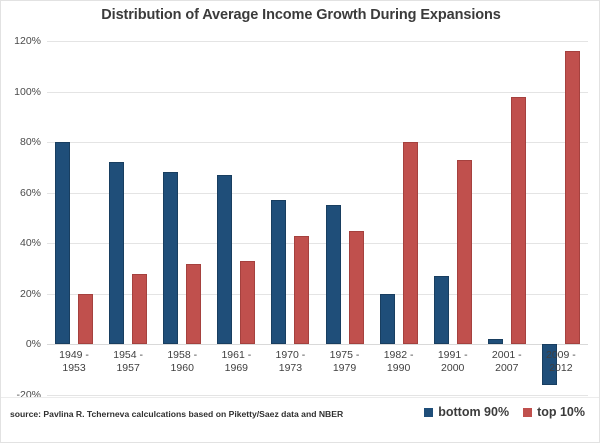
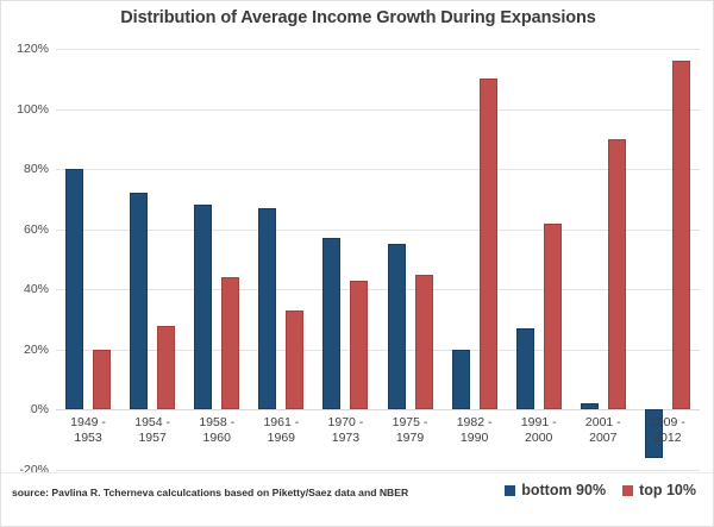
top 10%/1958 - 1960: 32% -> 44%
top 10%/1982 - 1990: 80% -> 110%
top 10%/1991 - 2000: 73% -> 62%
top 10%/2001 - 2007: 98% -> 90%
